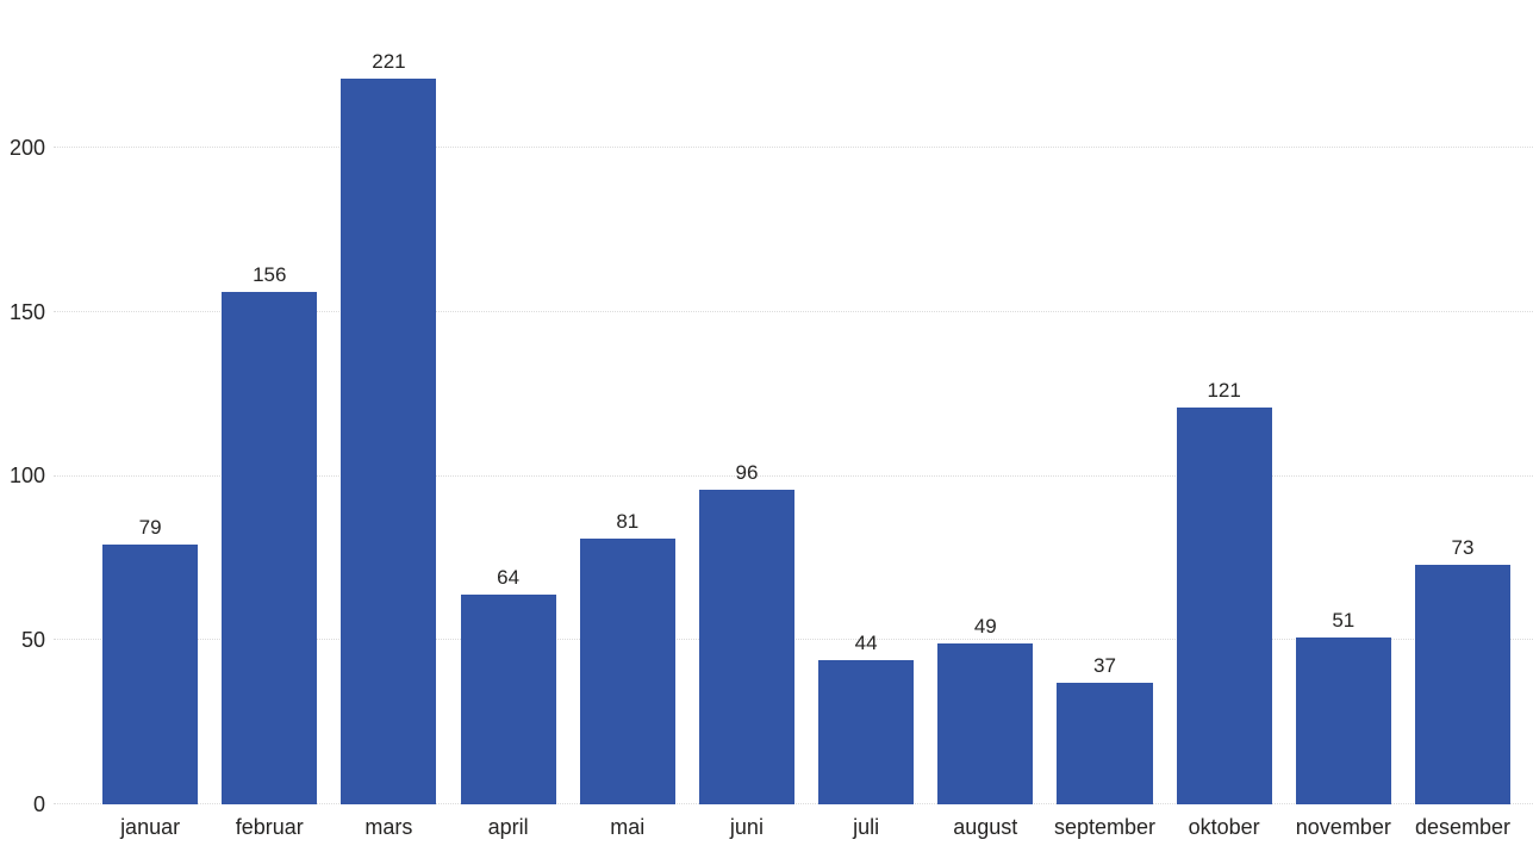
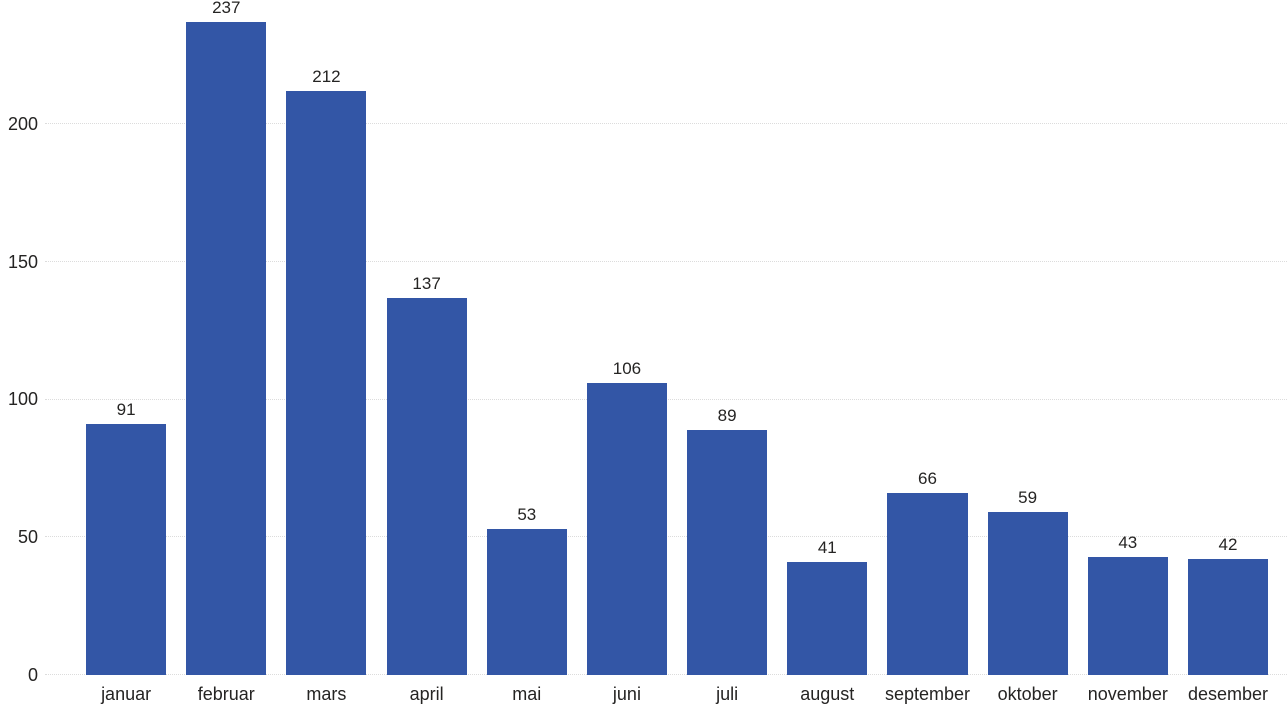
januar: 79 -> 91
februar: 156 -> 237
mars: 221 -> 212
april: 64 -> 137
mai: 81 -> 53
juni: 96 -> 106
juli: 44 -> 89
august: 49 -> 41
september: 37 -> 66
oktober: 121 -> 59
november: 51 -> 43
desember: 73 -> 42
